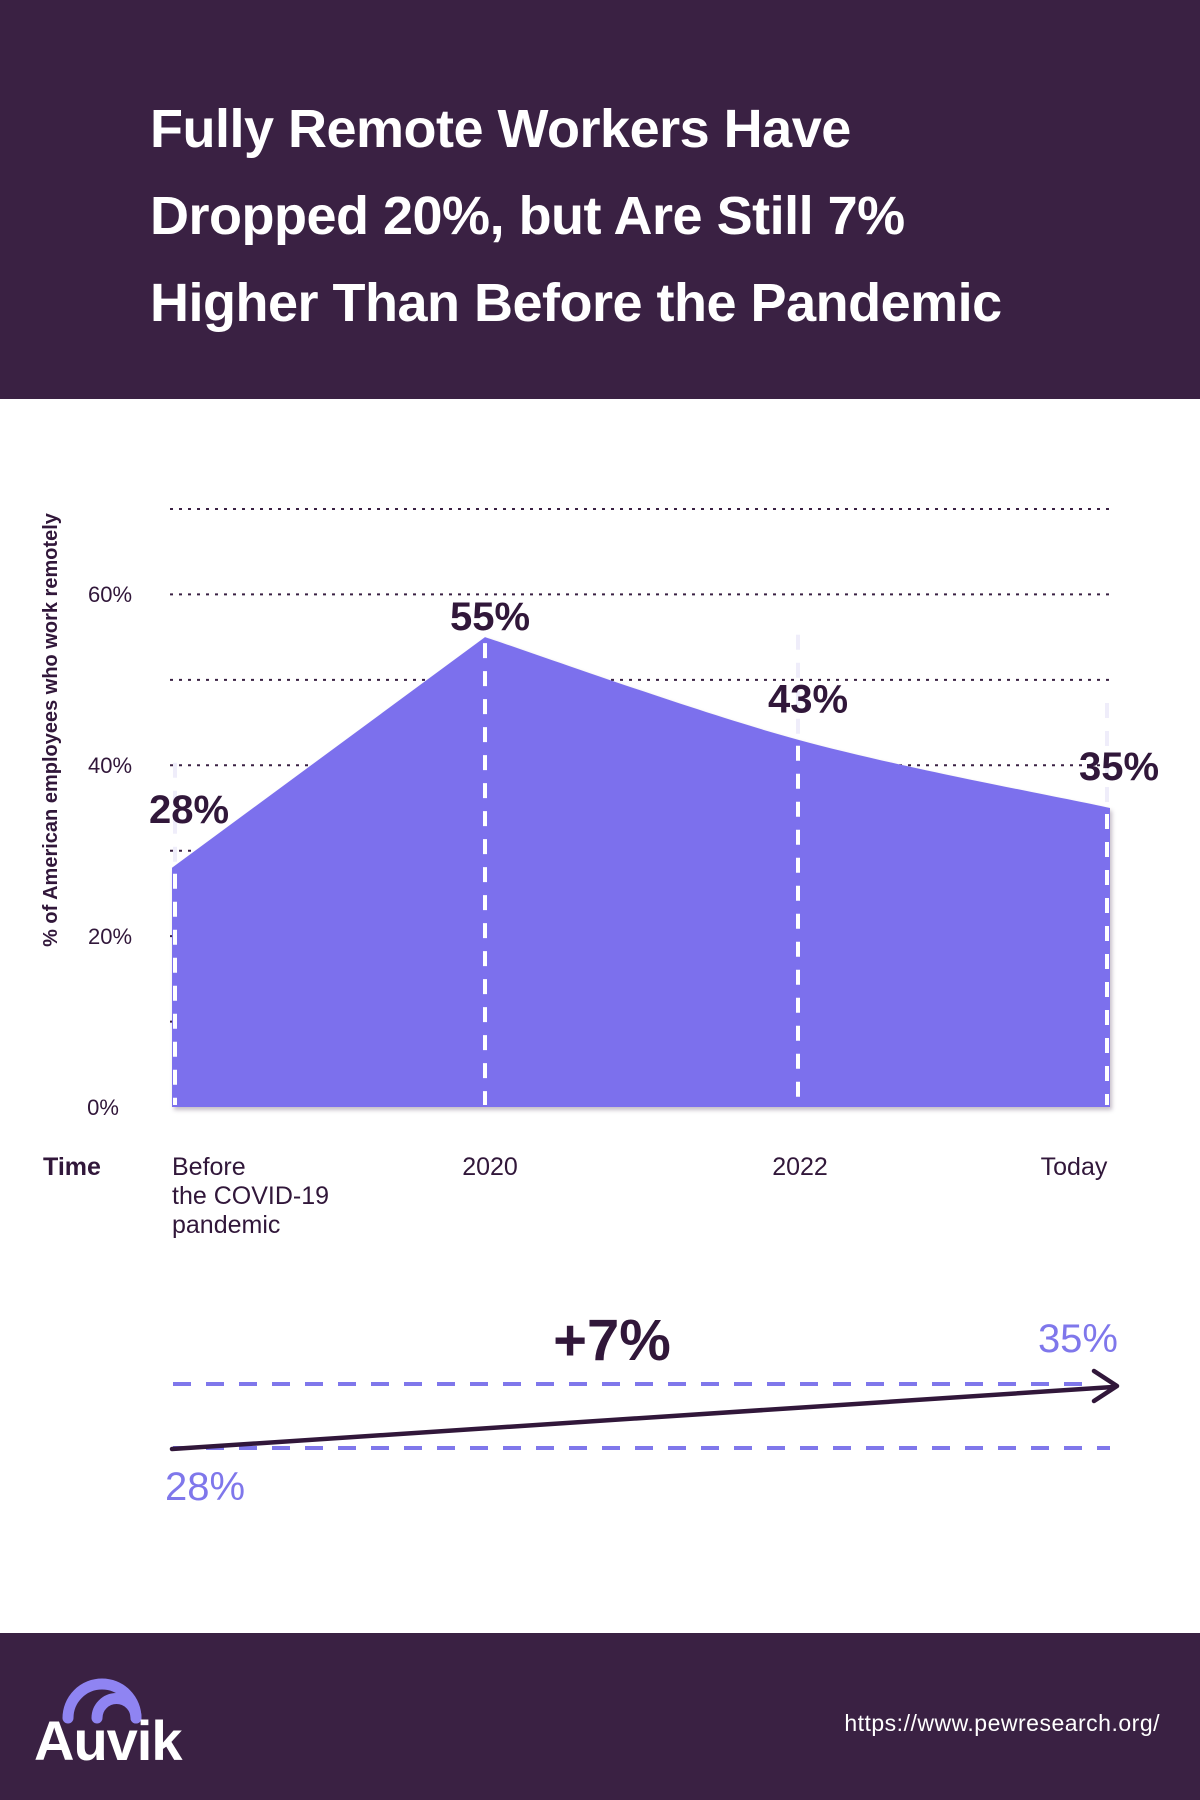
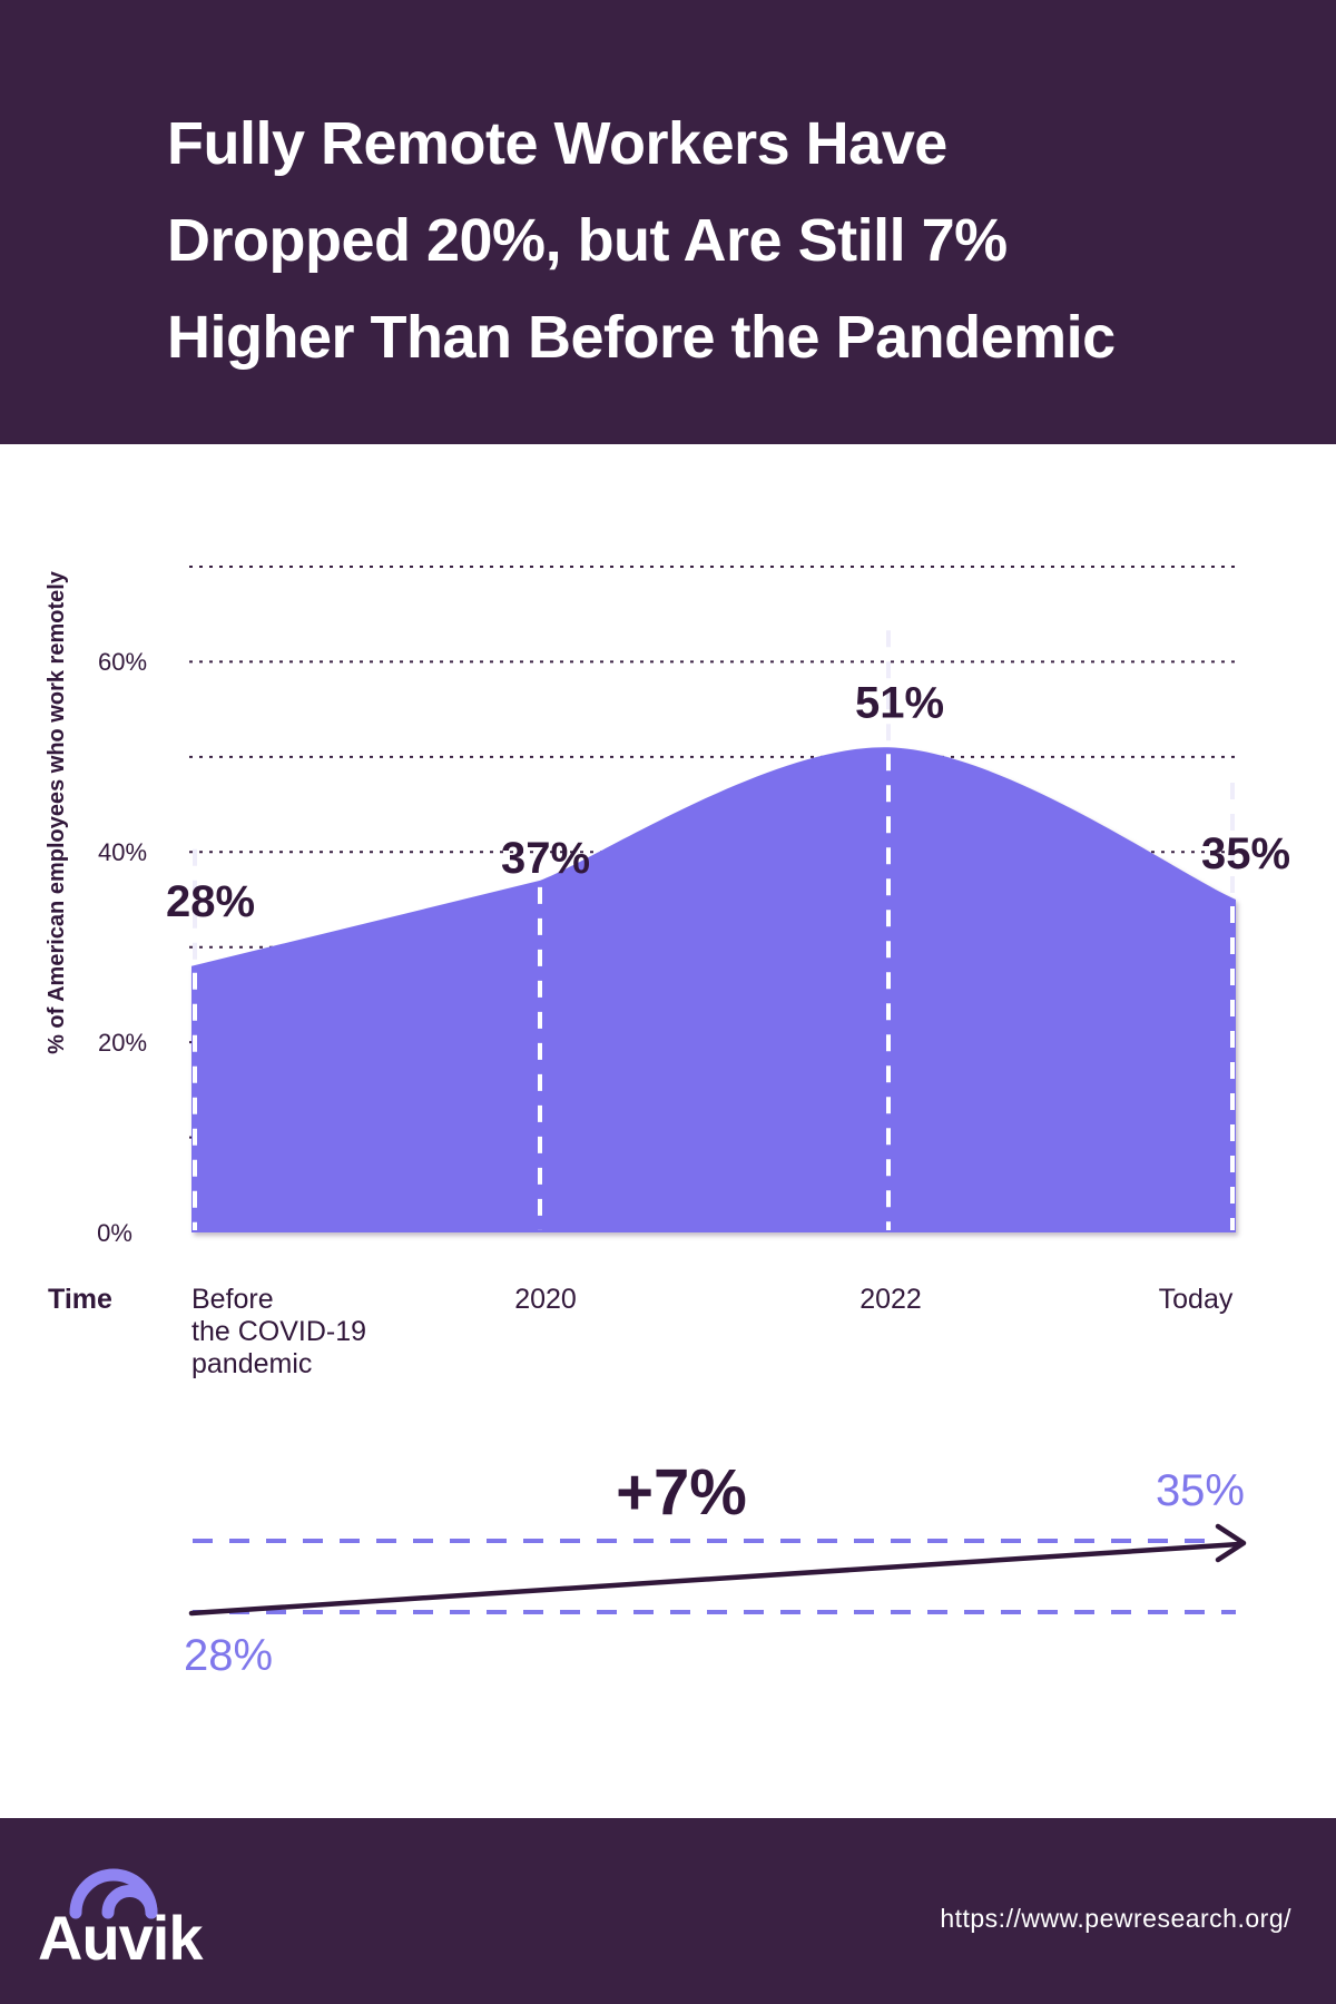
2020: 55% -> 37%
2022: 43% -> 51%
